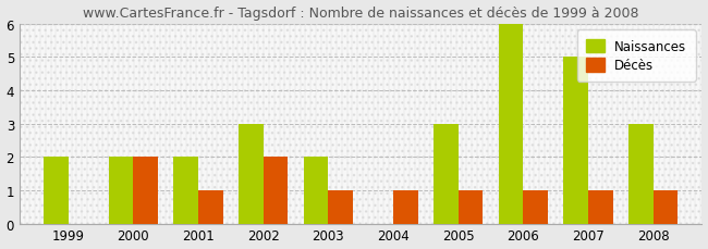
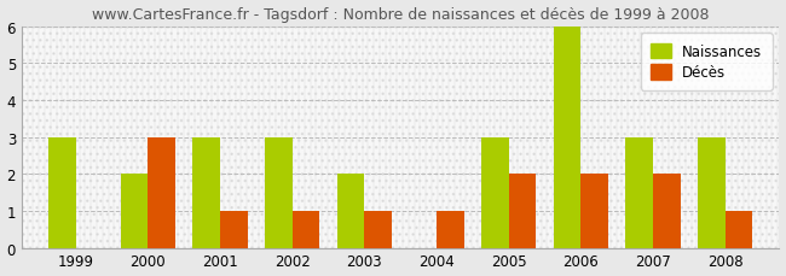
Naissances/1999: 2 -> 3
Décès/2000: 2 -> 3
Naissances/2001: 2 -> 3
Décès/2002: 2 -> 1
Décès/2005: 1 -> 2
Décès/2006: 1 -> 2
Naissances/2007: 5 -> 3
Décès/2007: 1 -> 2
